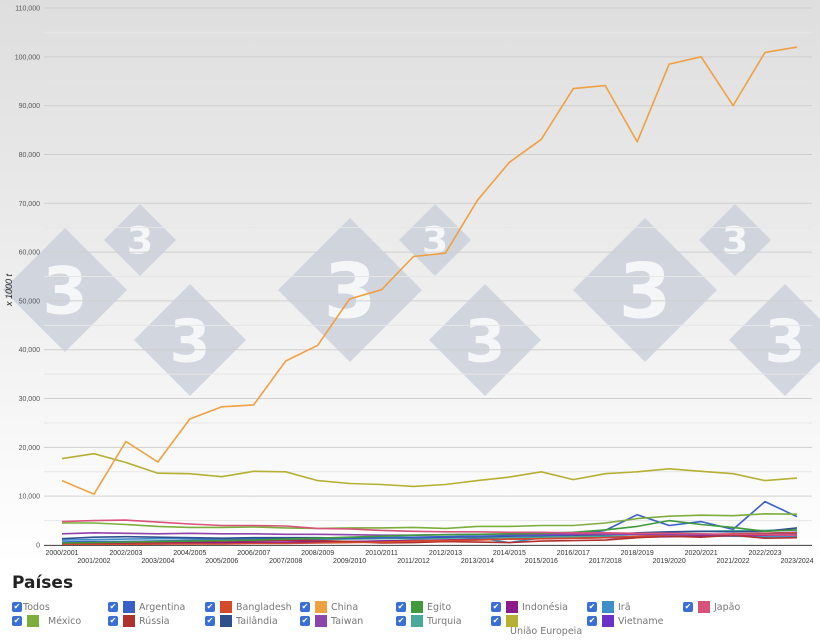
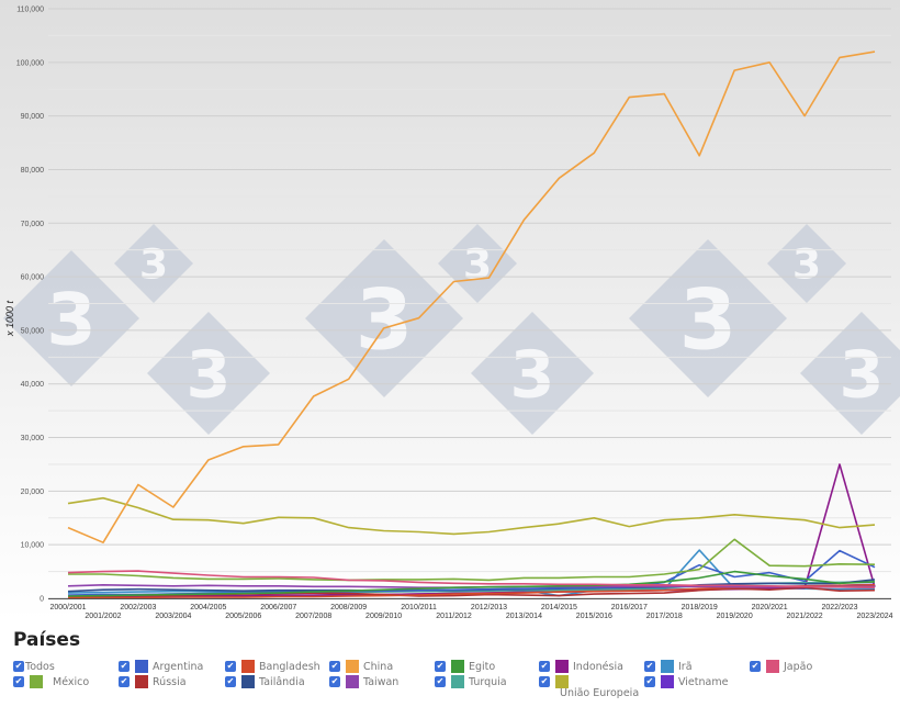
Irã/2018/2019: 2000 -> 9000
México/2019/2020: 6000 -> 11000
Indonésia/2022/2023: 2000 -> 25000
